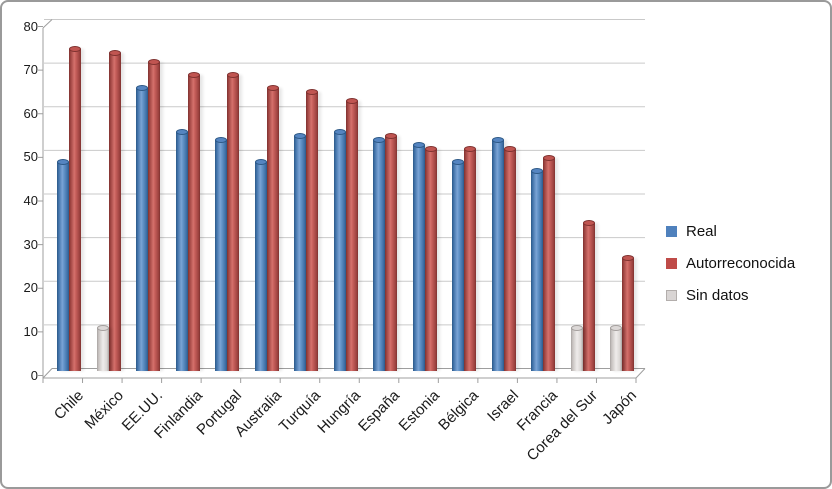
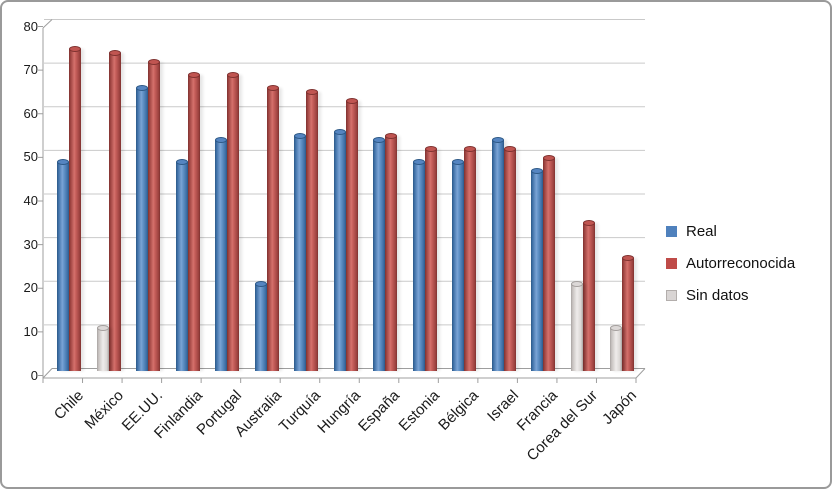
Real/Finlandia: 55 -> 48
Real/Australia: 48 -> 20
Real/Estonia: 52 -> 48
Sin datos/Corea del Sur: 10 -> 20
